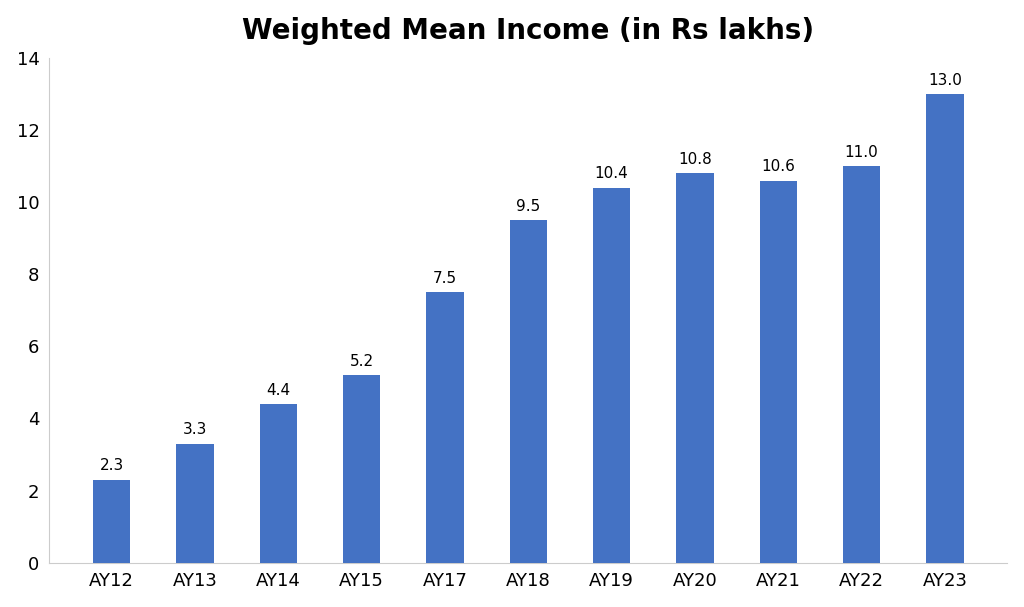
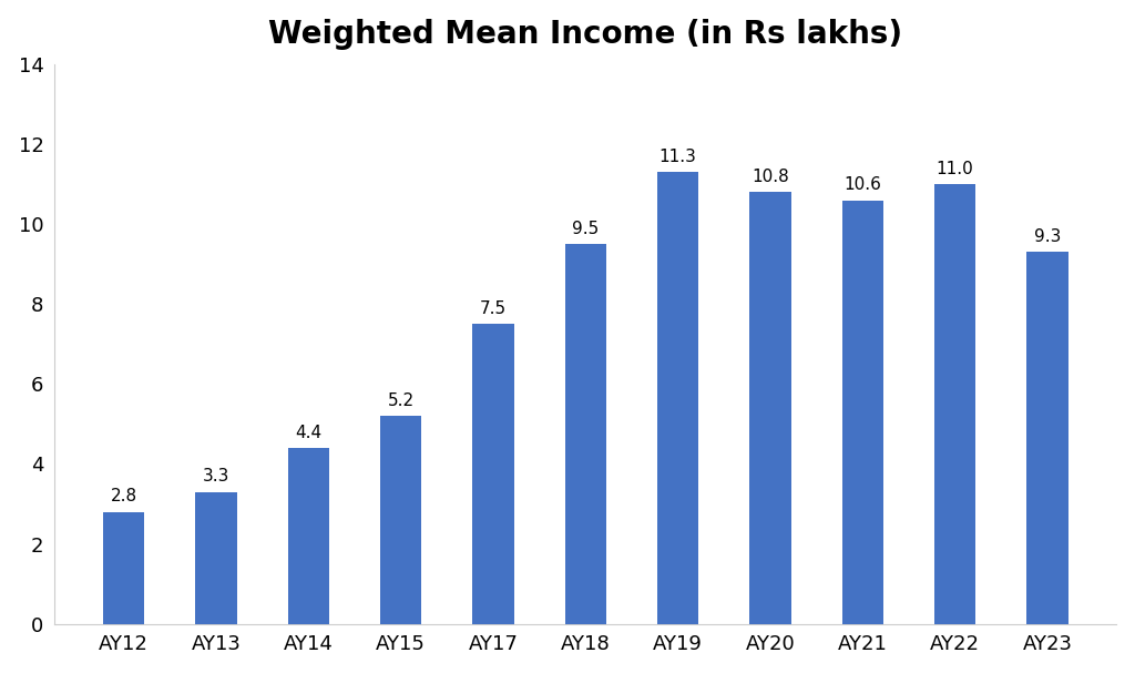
AY12: 2.3 -> 2.8
AY19: 10.4 -> 11.3
AY23: 13.0 -> 9.3
